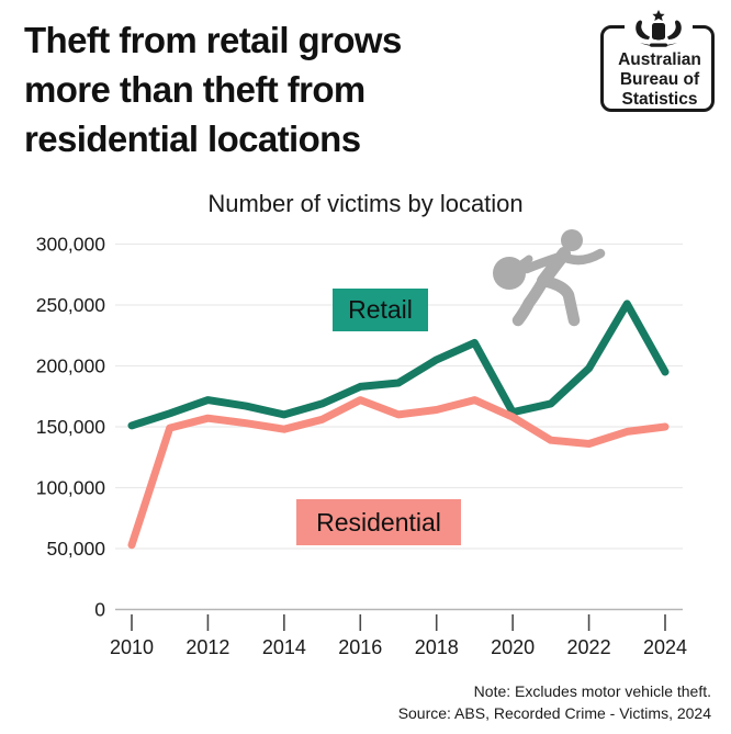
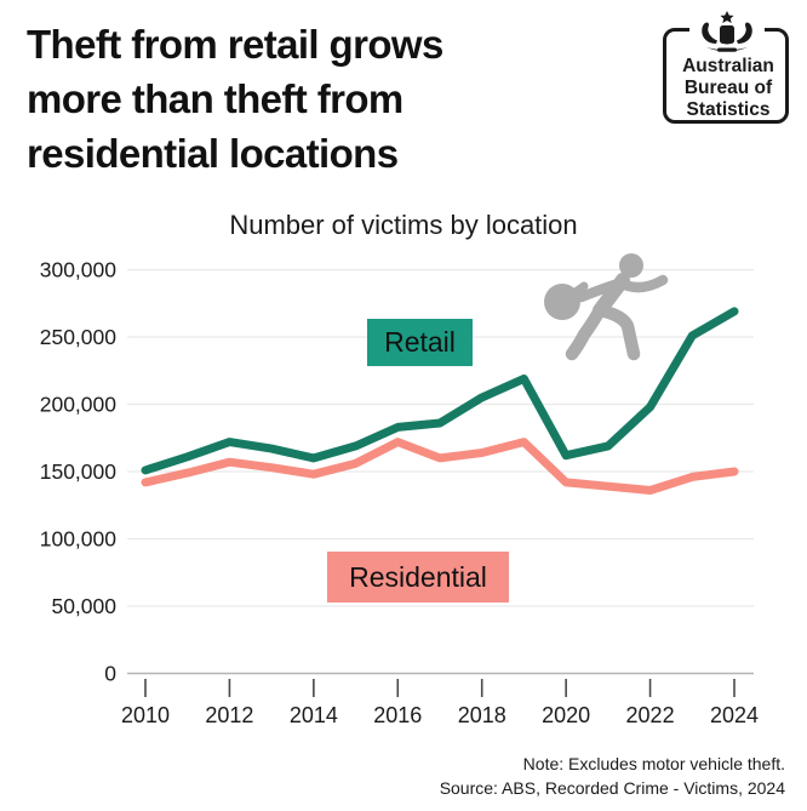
Residential/2010: 53000 -> 142000
Residential/2020: 158000 -> 142000
Retail/2024: 195000 -> 269000
